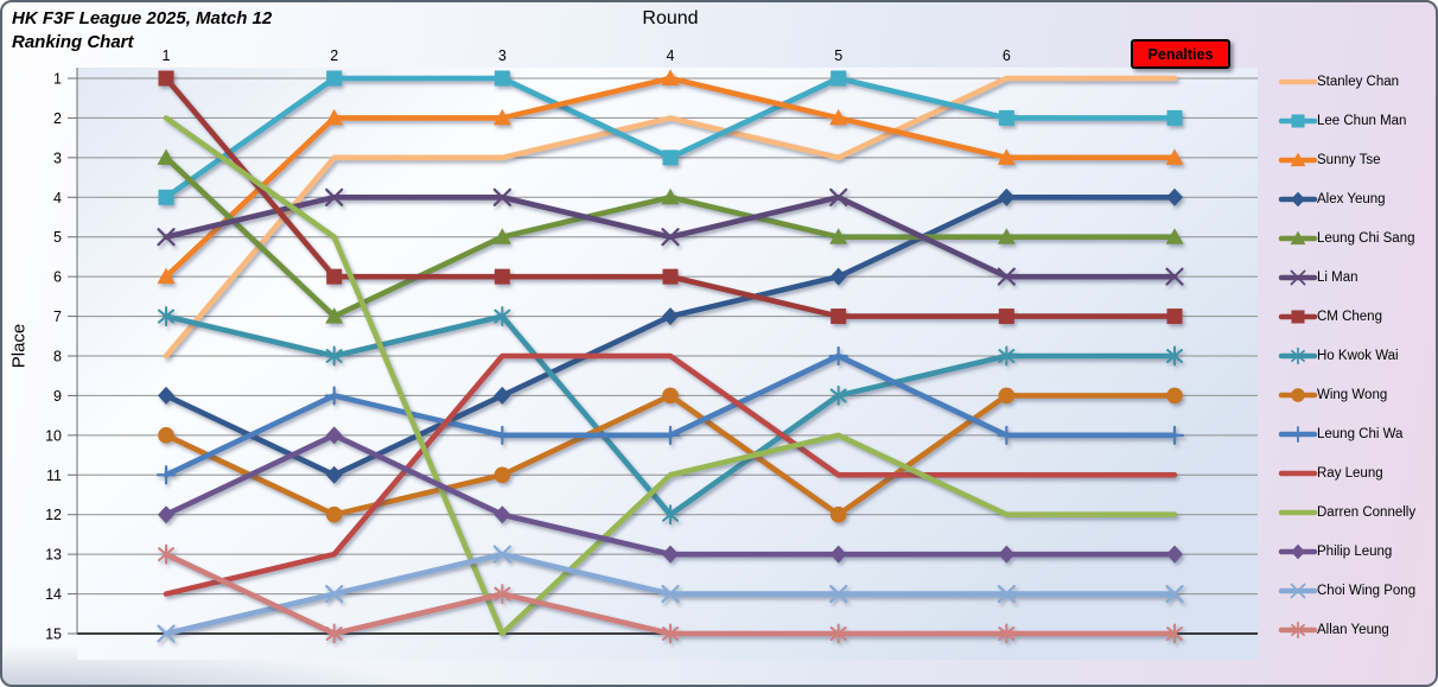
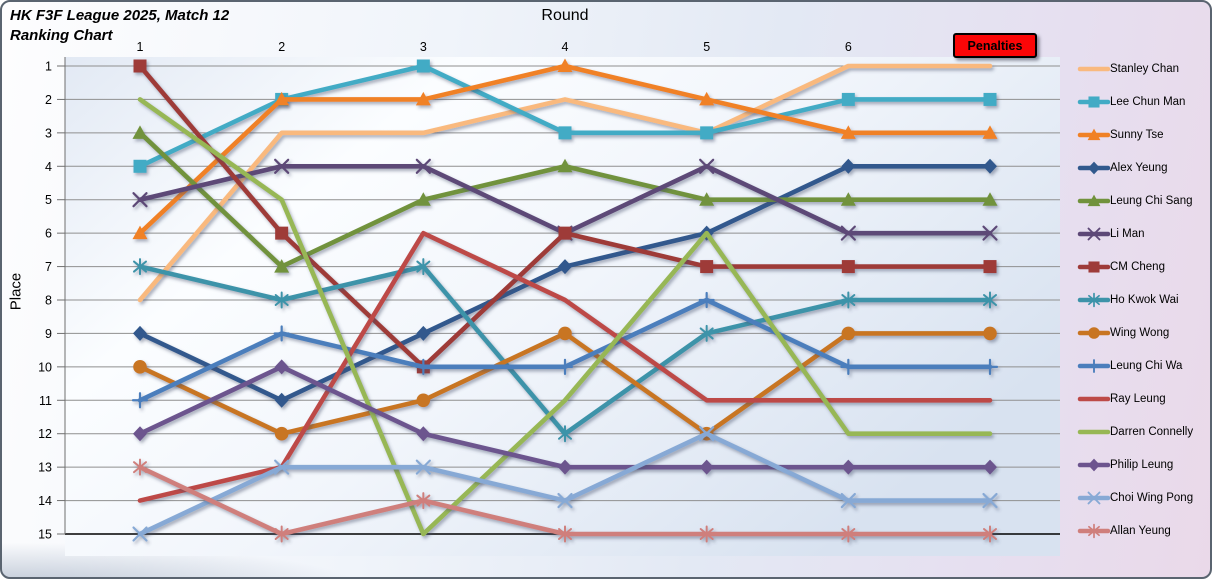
Lee Chun Man/2: 1 -> 2
Choi Wing Pong/2: 14 -> 13
CM Cheng/3: 6 -> 10
Ray Leung/3: 8 -> 6
Li Man/4: 5 -> 6
Lee Chun Man/5: 1 -> 3
Darren Connelly/5: 10 -> 6
Choi Wing Pong/5: 14 -> 12
